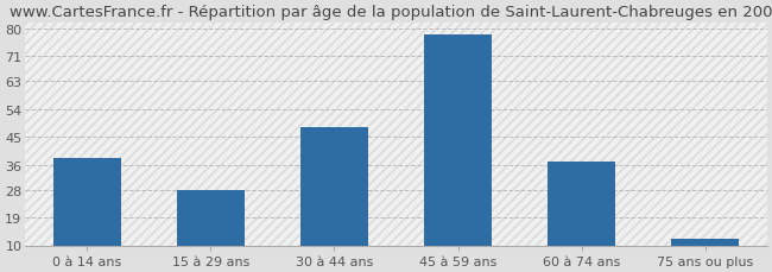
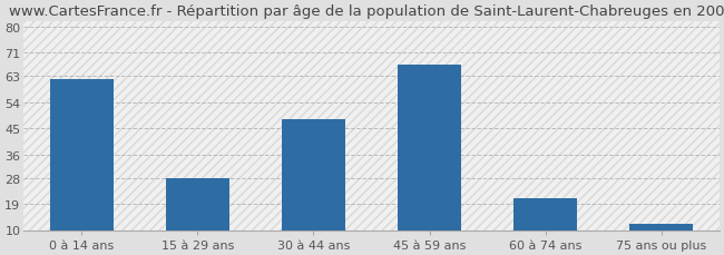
0 à 14 ans: 38 -> 62
45 à 59 ans: 78 -> 67
60 à 74 ans: 37 -> 21
